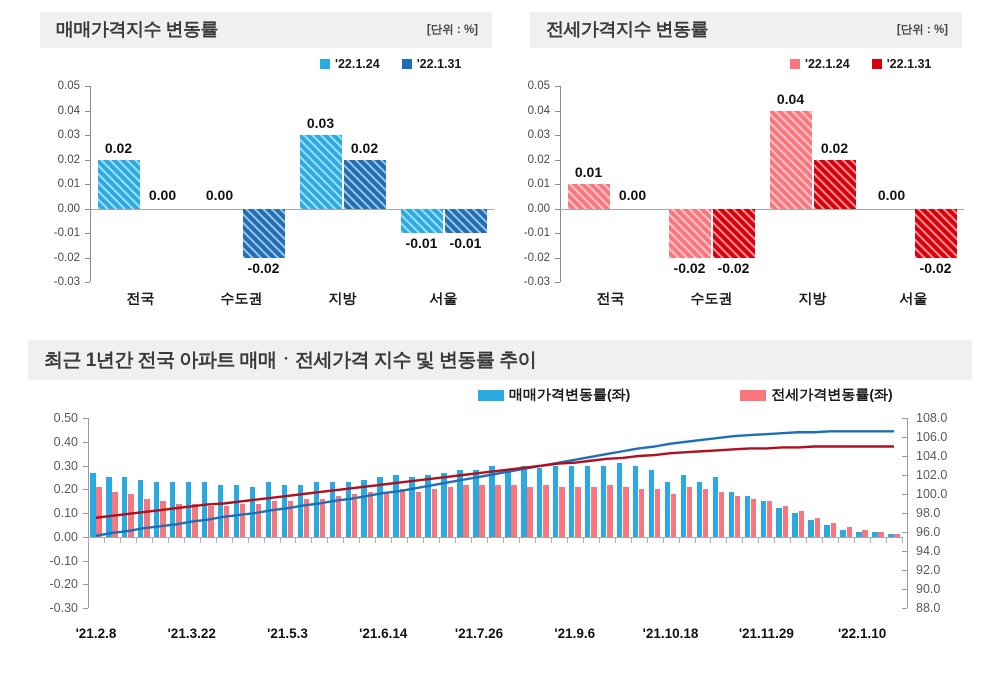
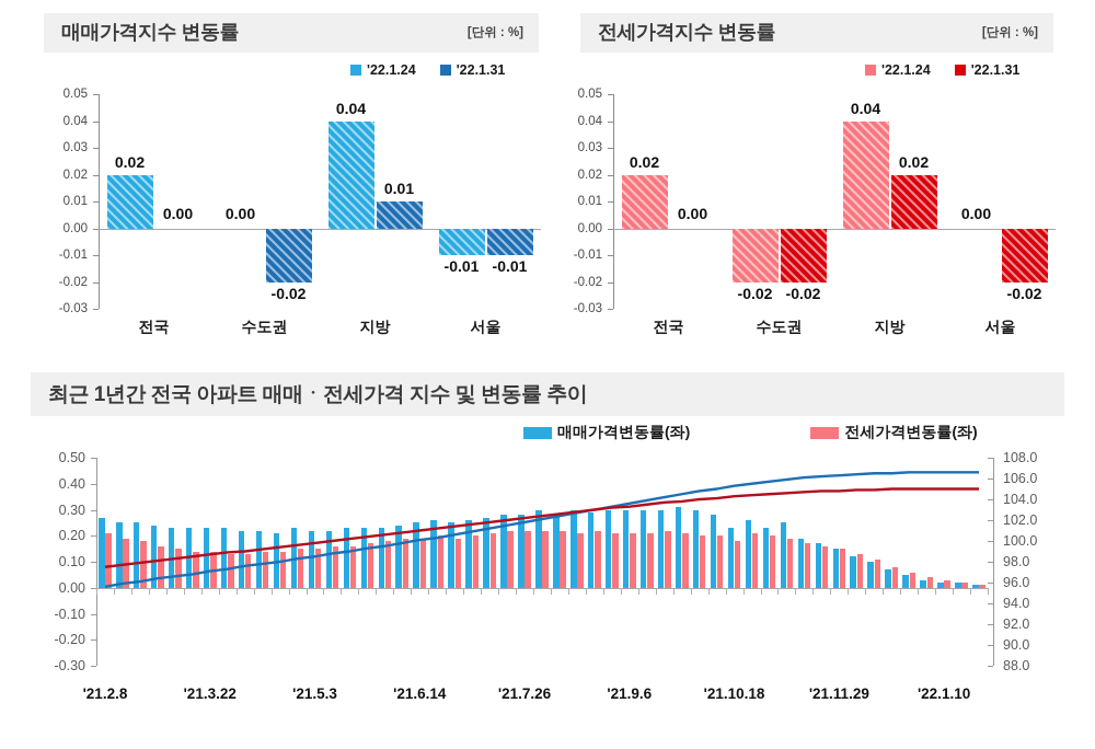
매매가격지수 변동률/'22.1.24/지방: 0.03 -> 0.04
매매가격지수 변동률/'22.1.31/지방: 0.02 -> 0.01
전세가격지수 변동률/'22.1.24/전국: 0.01 -> 0.02
